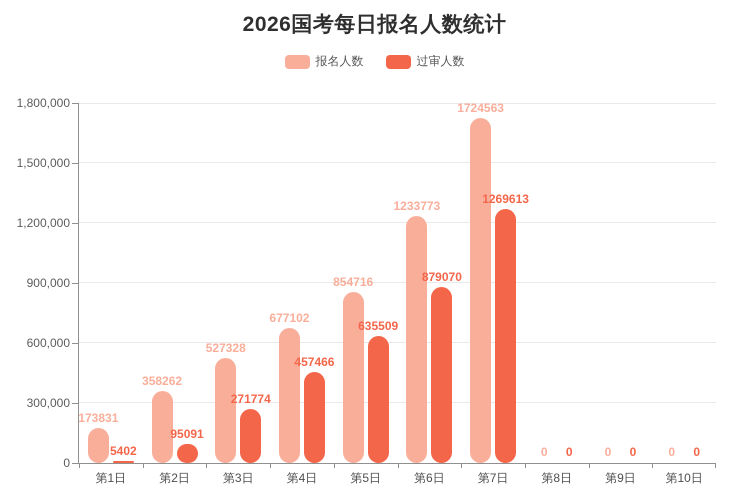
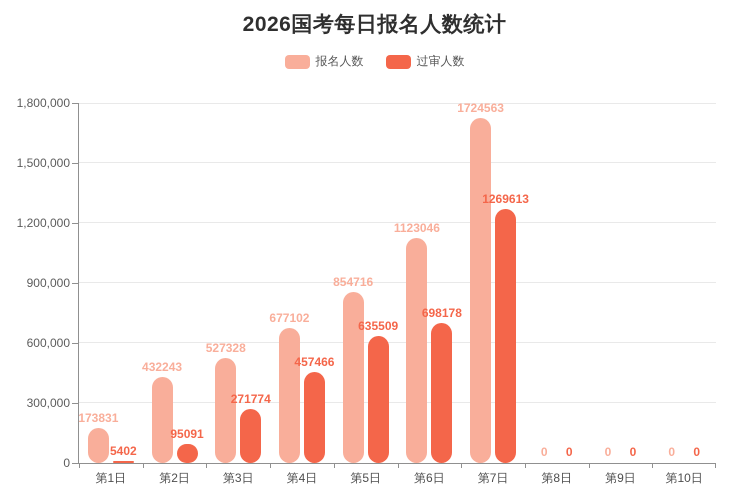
报名人数/第2日: 358262 -> 432243
报名人数/第6日: 1233773 -> 1123046
过审人数/第6日: 879070 -> 698178
